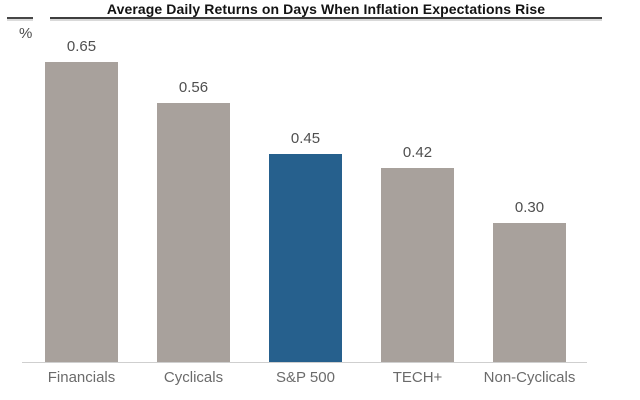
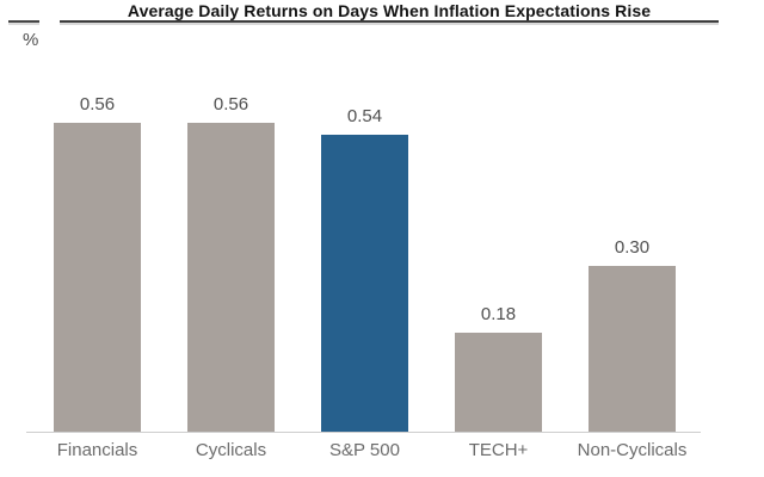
Financials: 0.65 -> 0.56
S&P 500: 0.45 -> 0.54
TECH+: 0.42 -> 0.18
